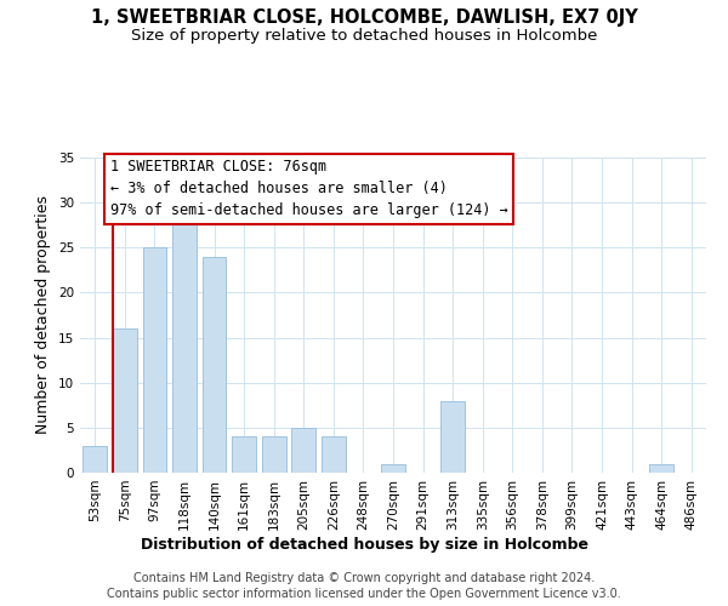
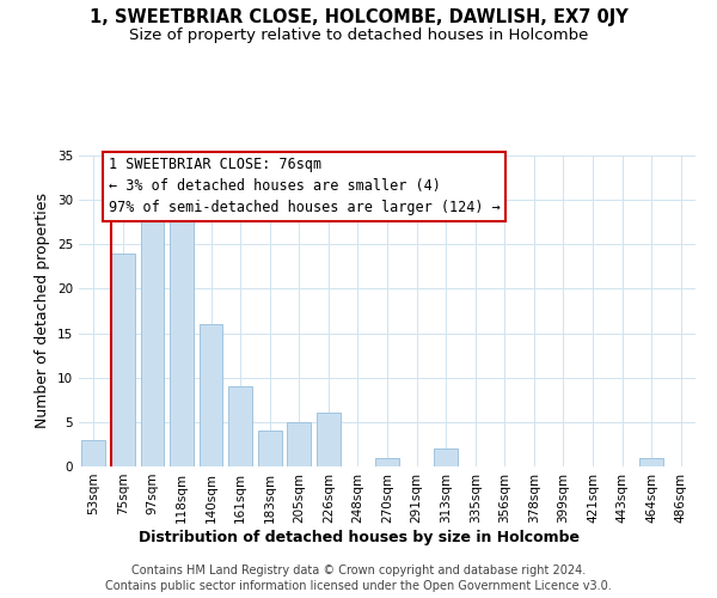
75sqm: 16 -> 24
97sqm: 25 -> 28
140sqm: 24 -> 16
161sqm: 4 -> 9
226sqm: 4 -> 6
313sqm: 8 -> 2
